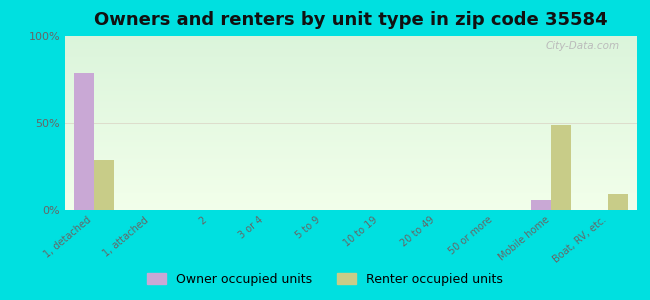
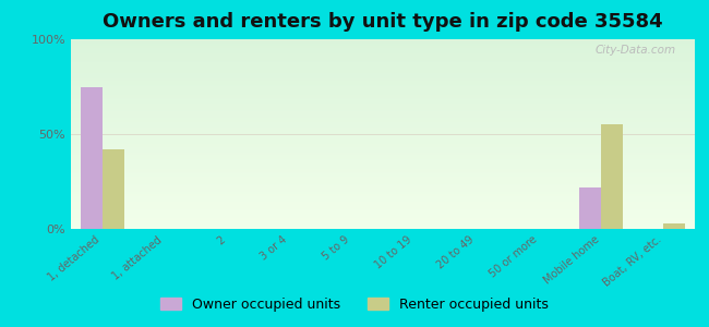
Owner occupied units/1, detached: 79% -> 75%
Renter occupied units/1, detached: 29% -> 42%
Owner occupied units/Mobile home: 6% -> 22%
Renter occupied units/Mobile home: 49% -> 55%
Renter occupied units/Boat, RV, etc.: 9% -> 3%
